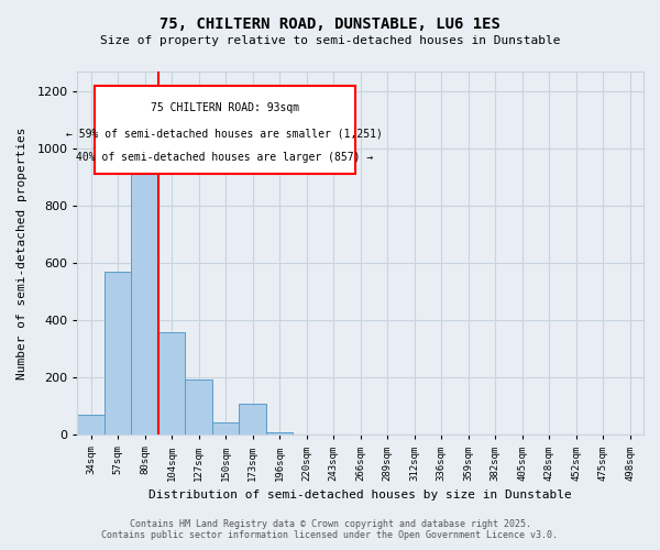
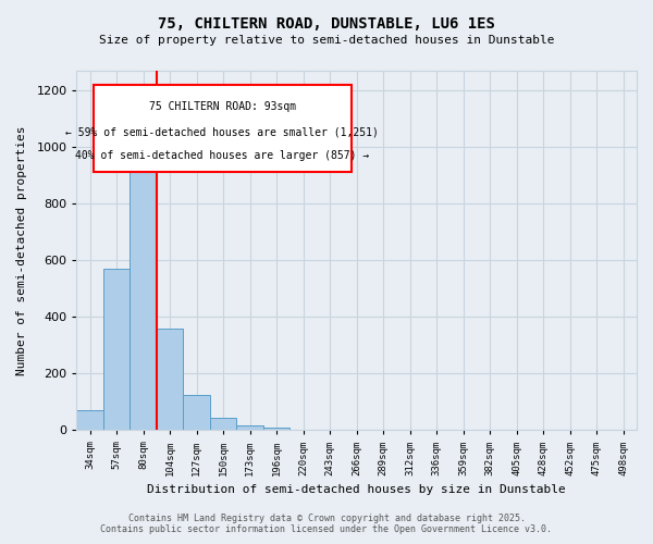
127sqm: 195 -> 125
173sqm: 110 -> 15
